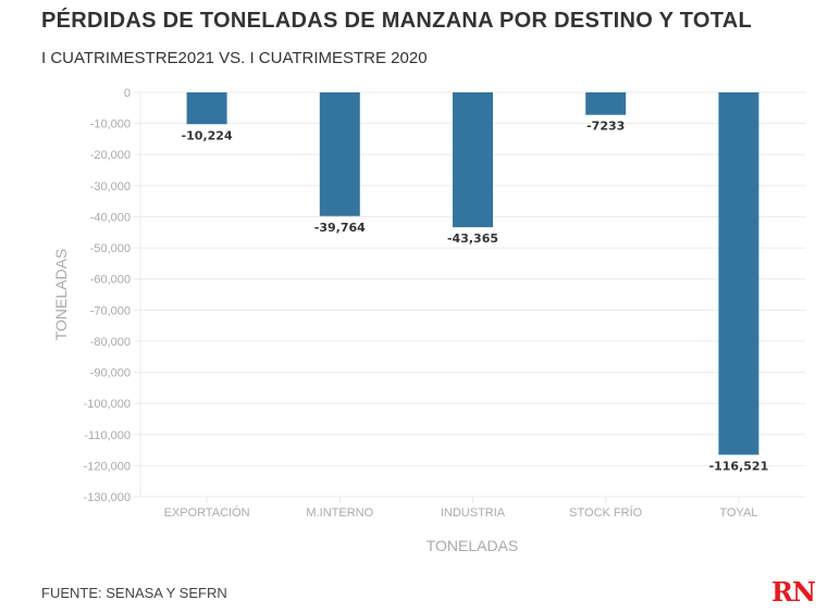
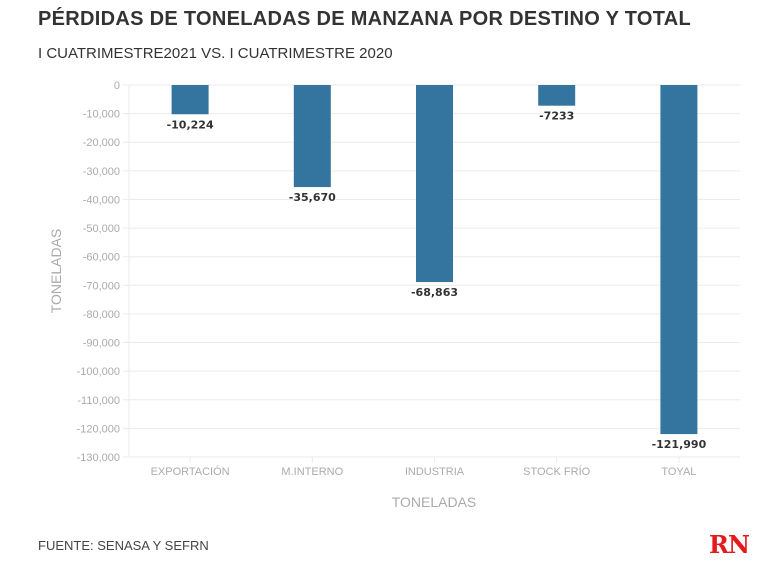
M.INTERNO: -39,764 -> -35,670
INDUSTRIA: -43,365 -> -68,863
TOYAL: -116,521 -> -121,990
